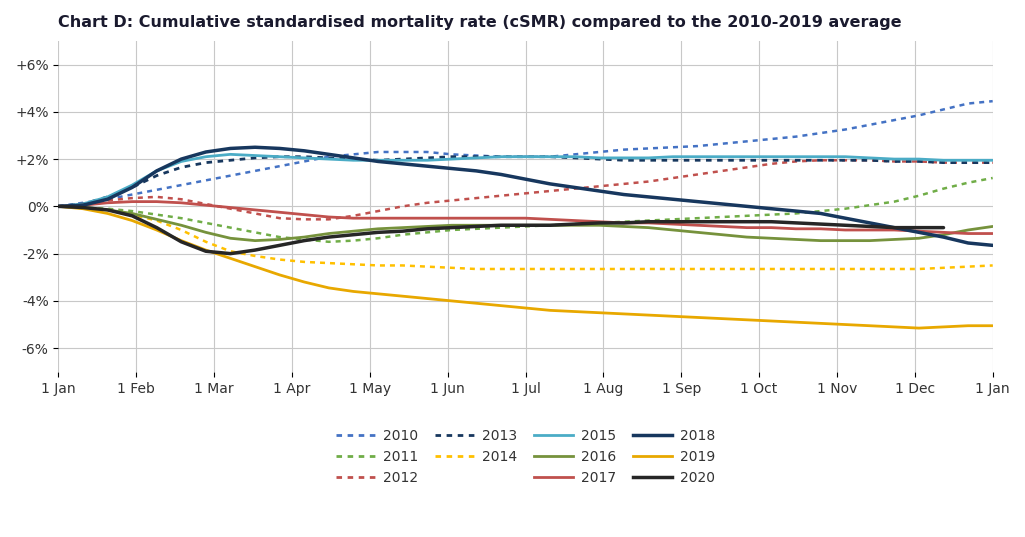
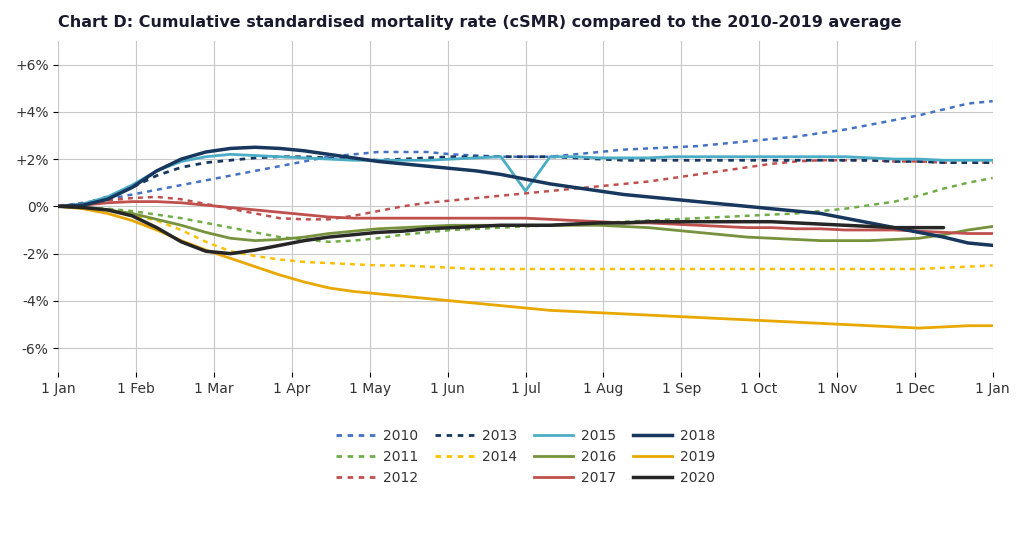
2015/1 Jul: 2.10% -> 0.65%
